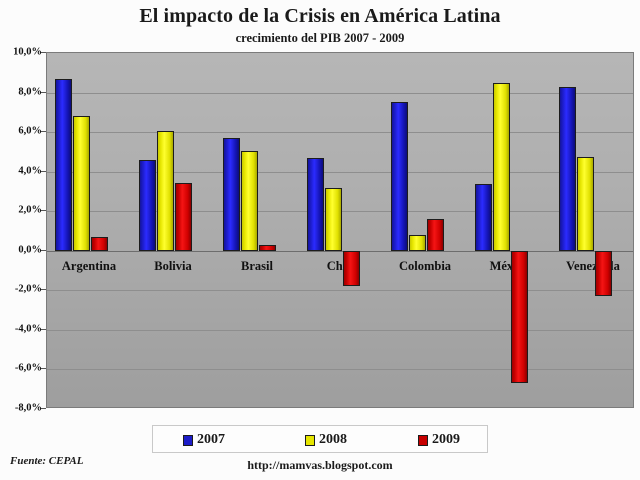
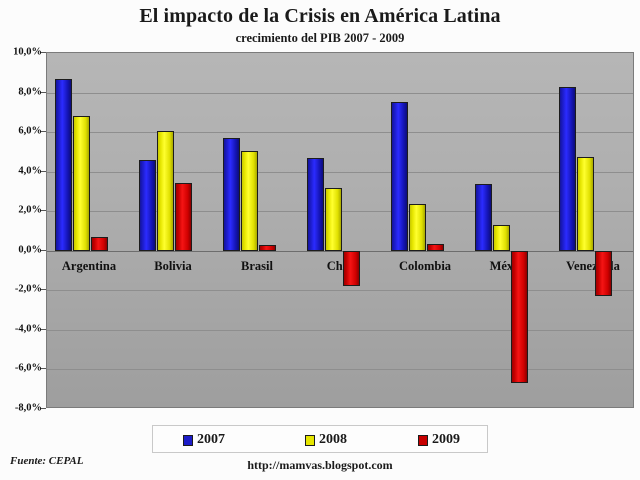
2008/Colombia: 0,8% -> 2,4%
2009/Colombia: 1,6% -> 0,3%
2008/México: 8,5% -> 1,3%
